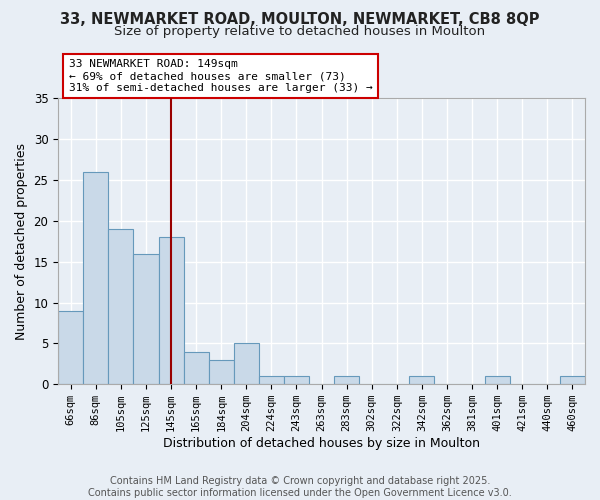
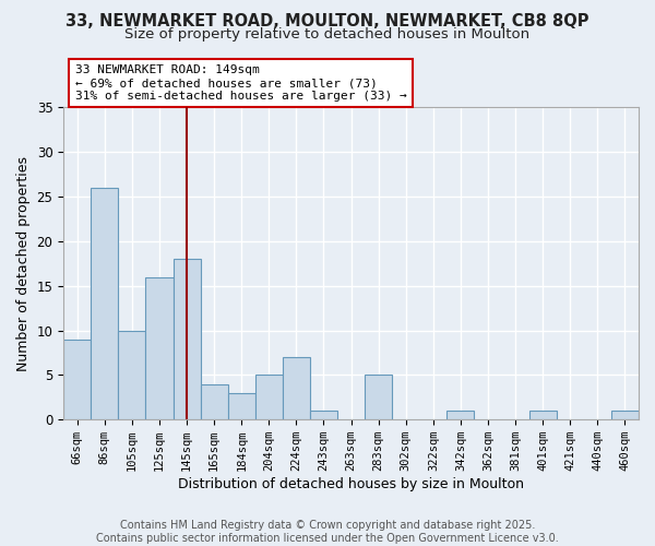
105sqm: 19 -> 10
224sqm: 1 -> 7
283sqm: 1 -> 5
